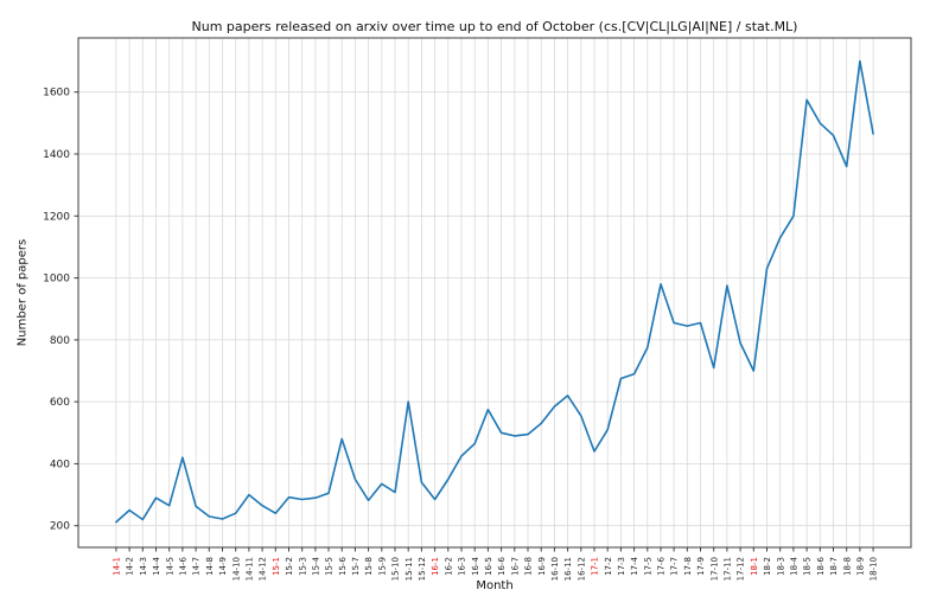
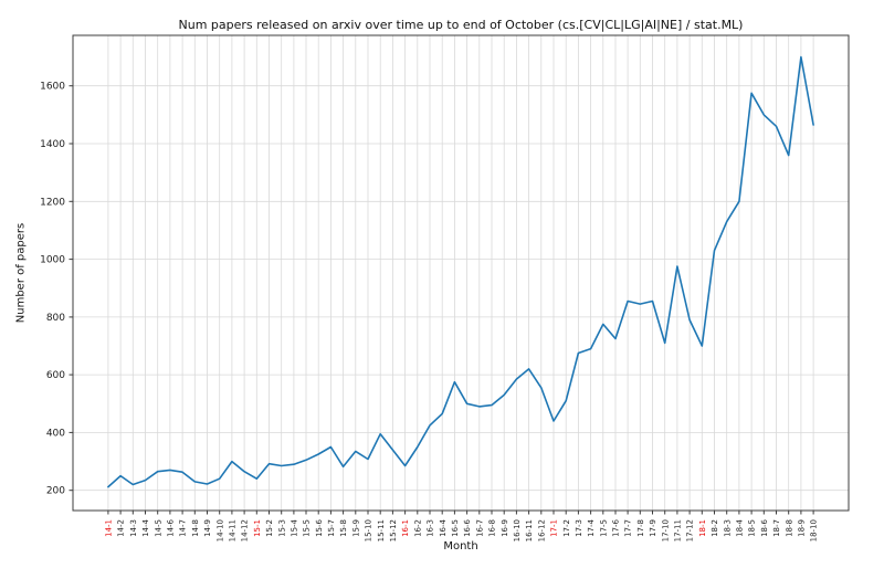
14-4: 290 -> 240
14-6: 420 -> 270
15-6: 480 -> 320
15-11: 600 -> 400
17-6: 980 -> 720
